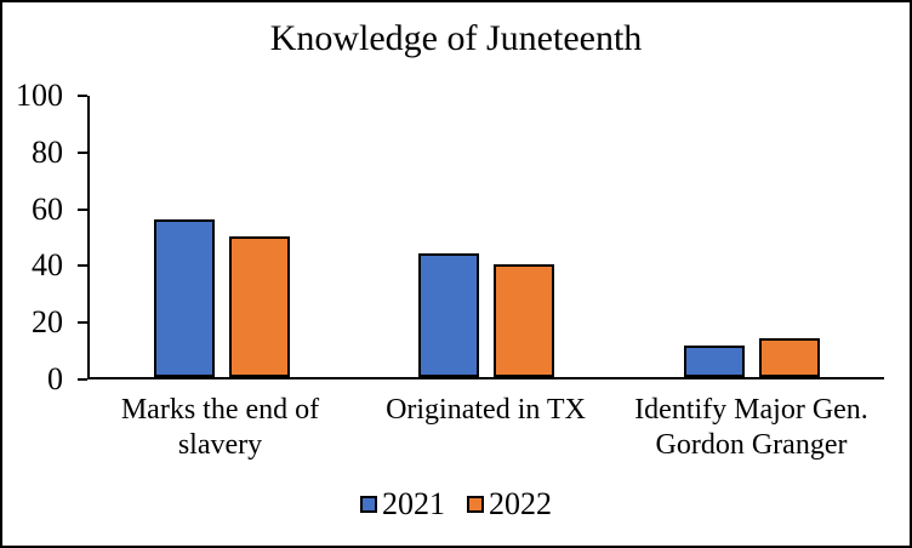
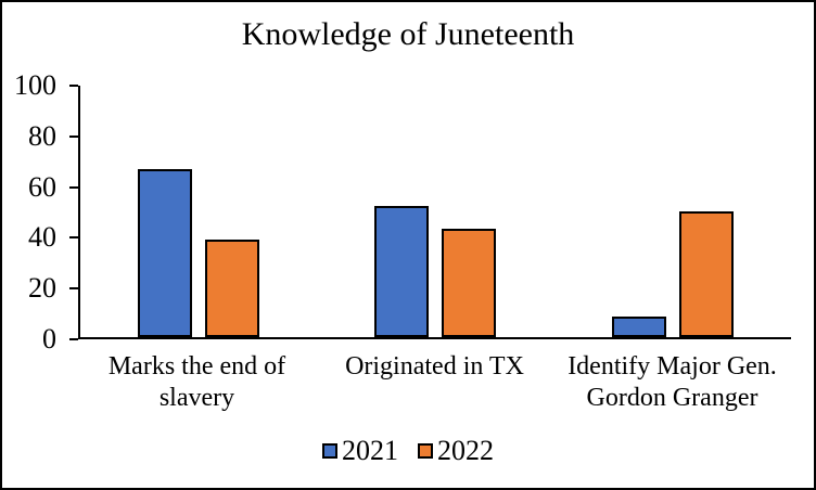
2021/Marks the end of slavery: 56 -> 67
2022/Marks the end of slavery: 50 -> 39
2021/Originated in TX: 44 -> 52
2022/Originated in TX: 40 -> 43
2021/Identify Major Gen. Gordon Granger: 11 -> 8
2022/Identify Major Gen. Gordon Granger: 14 -> 50
